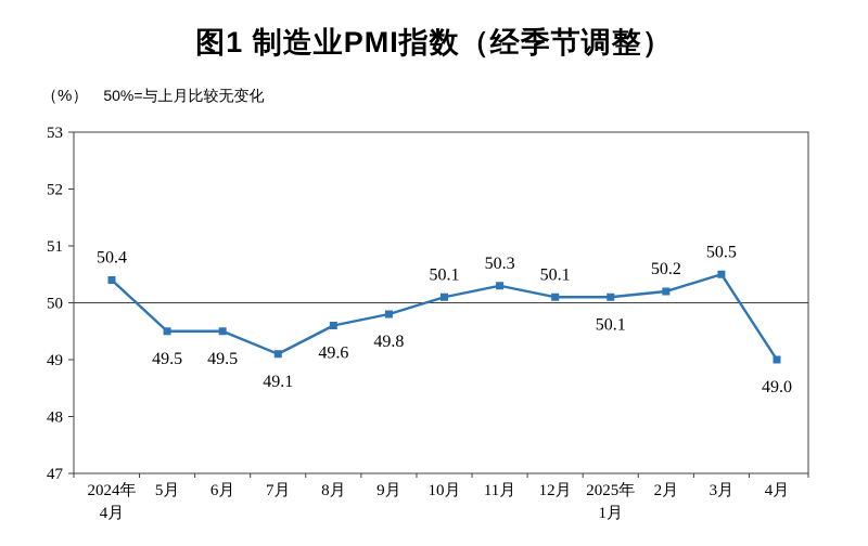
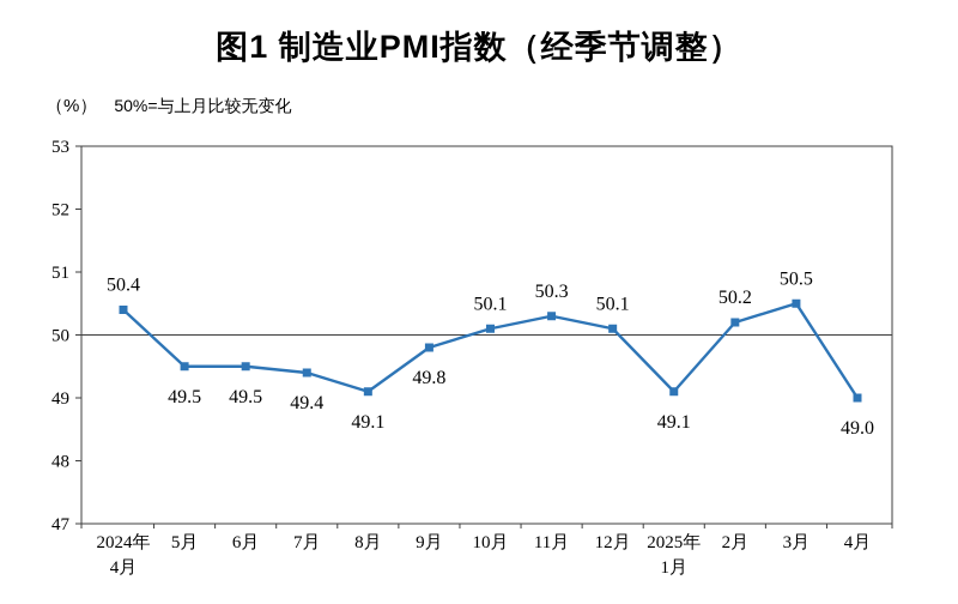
7月: 49.1 -> 49.4
8月: 49.6 -> 49.1
2025年 1月: 50.1 -> 49.1
